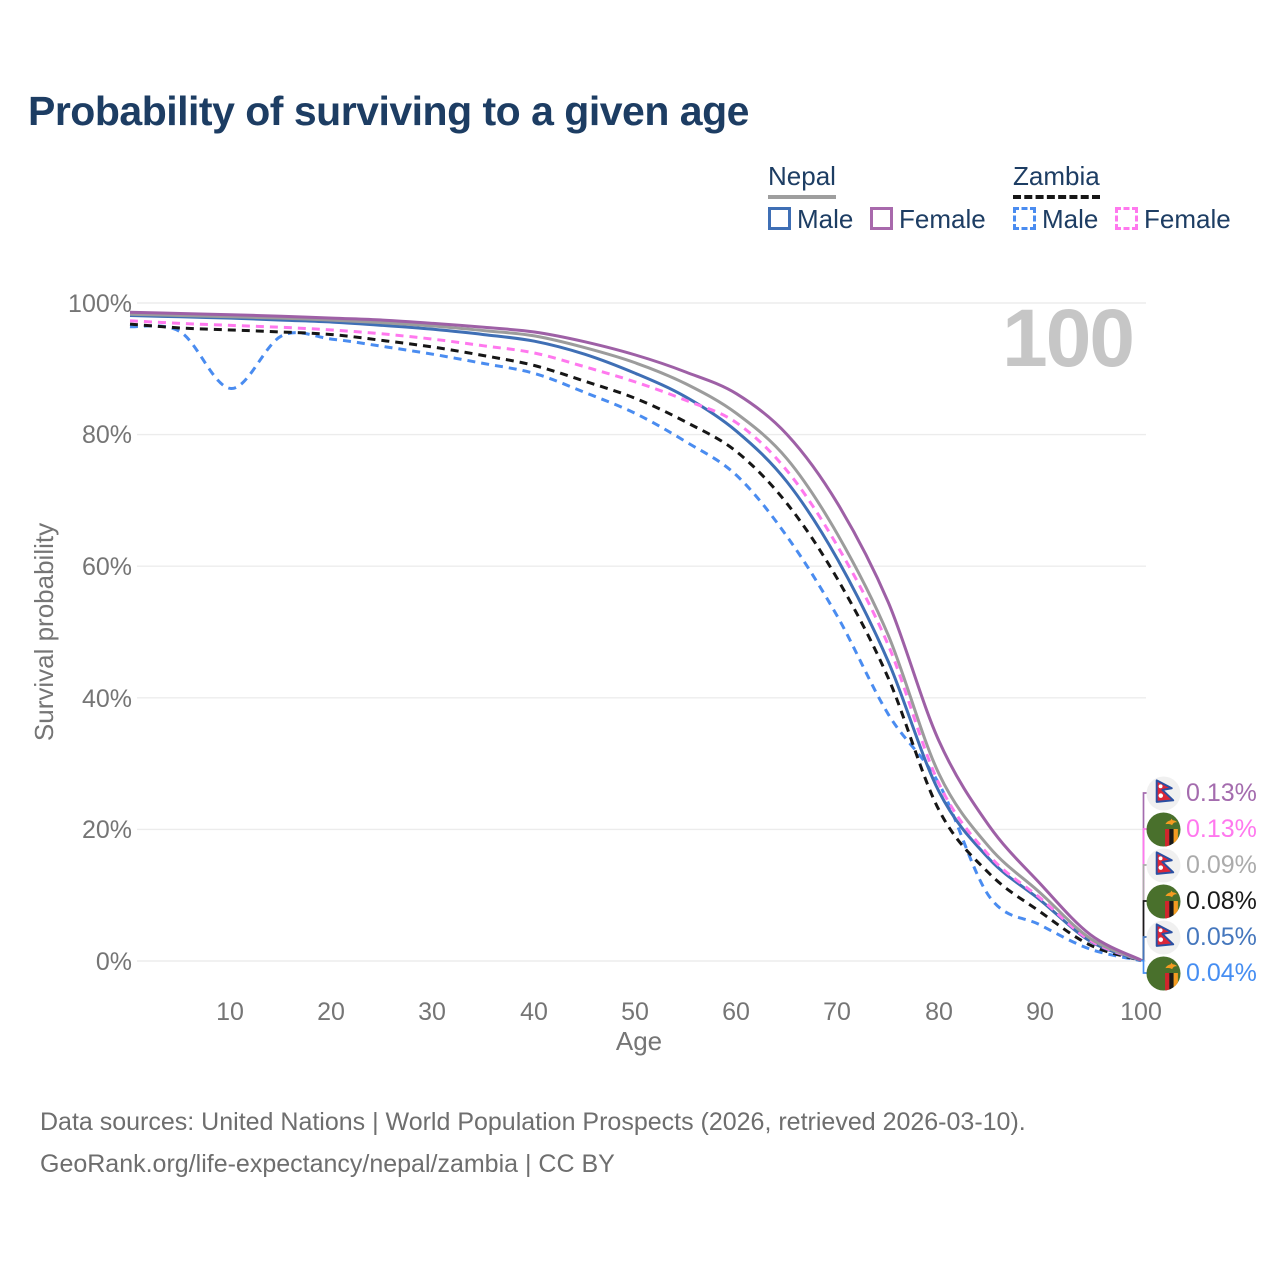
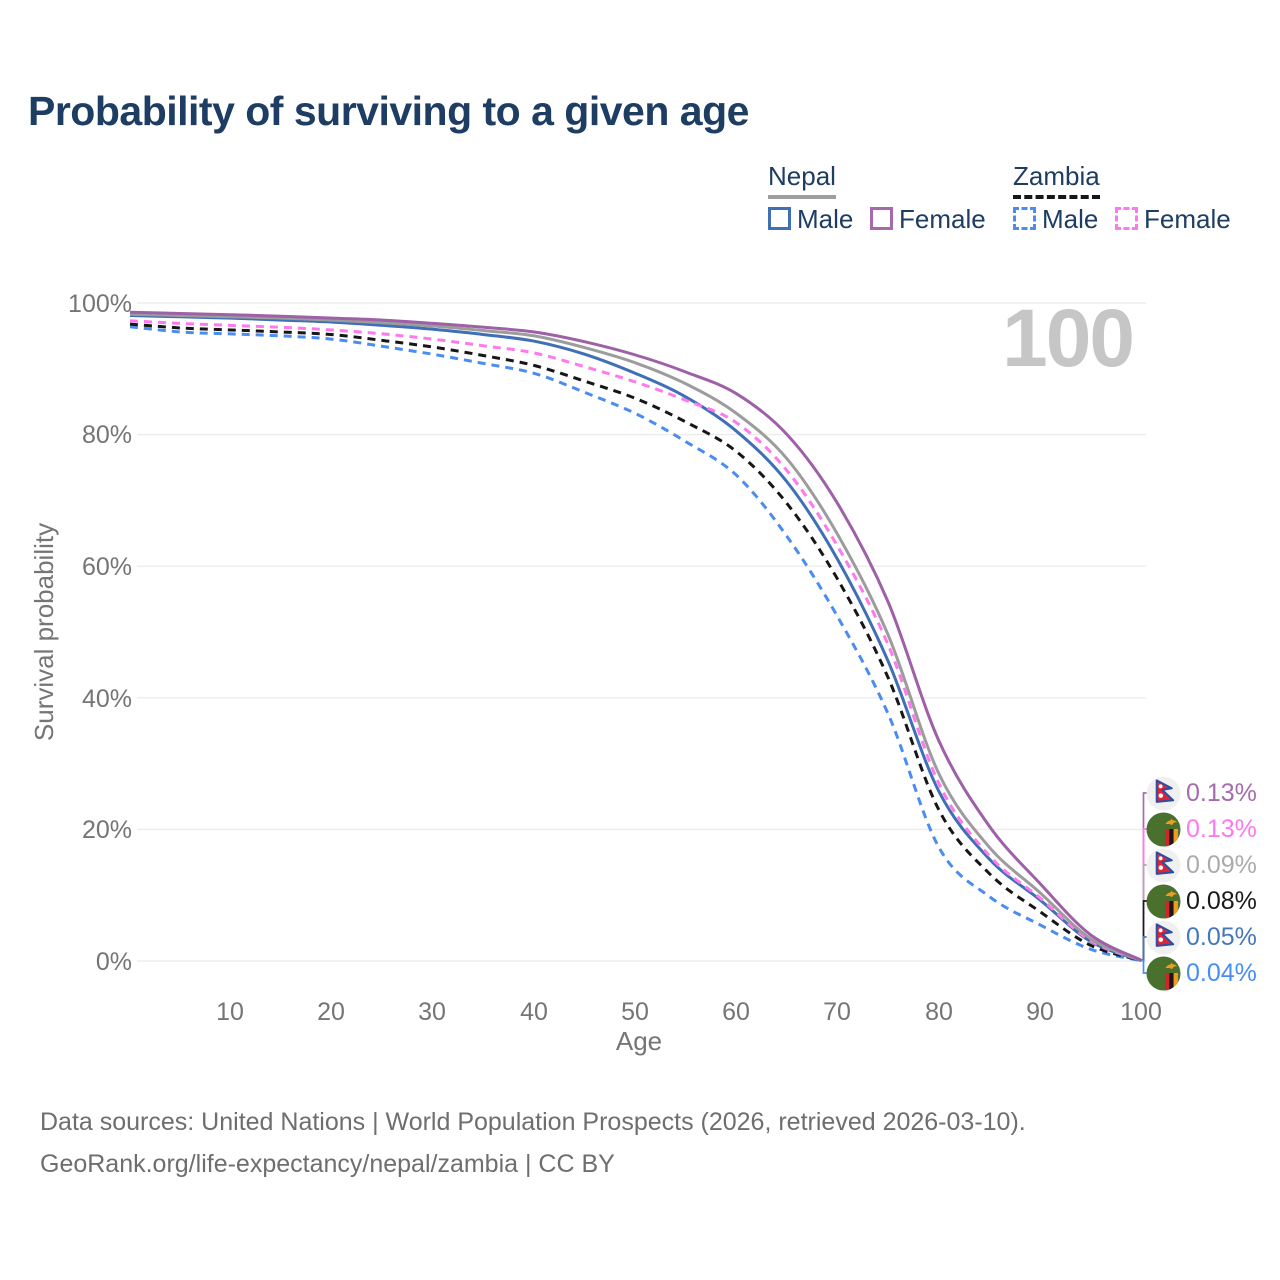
Zambia Male/10: 87% -> 95%
Zambia Male/80: 27% -> 17%
